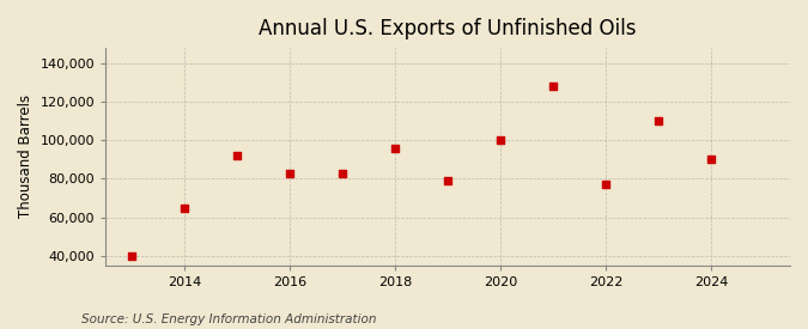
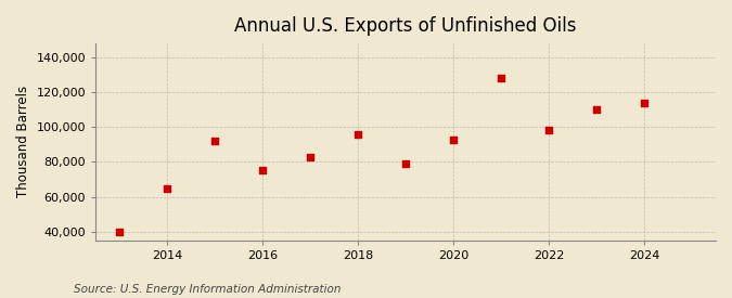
2016: 83,000 -> 75,000
2020: 100,000 -> 93,000
2022: 77,000 -> 98,000
2024: 90,000 -> 114,000
